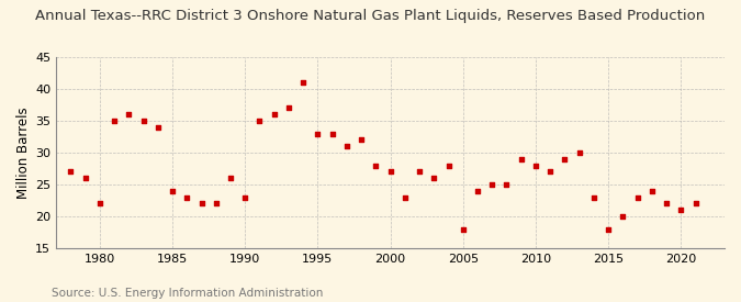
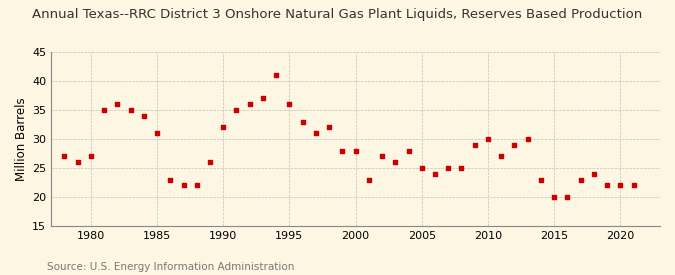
1980: 22 -> 27
1985: 24 -> 31
1990: 23 -> 32
1995: 33 -> 36
2000: 27 -> 28
2005: 18 -> 25
2010: 28 -> 30
2015: 18 -> 20
2020: 21 -> 22
